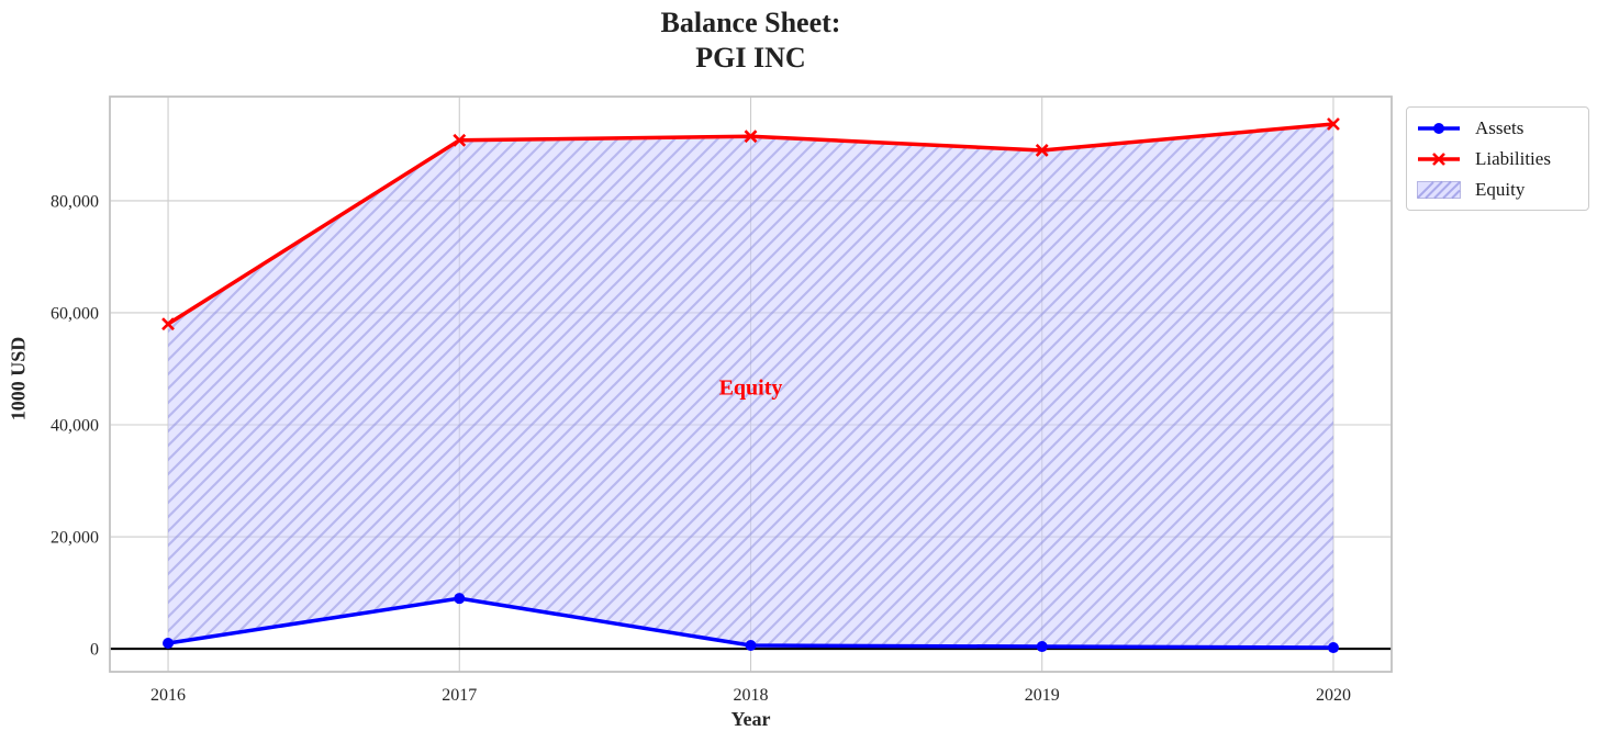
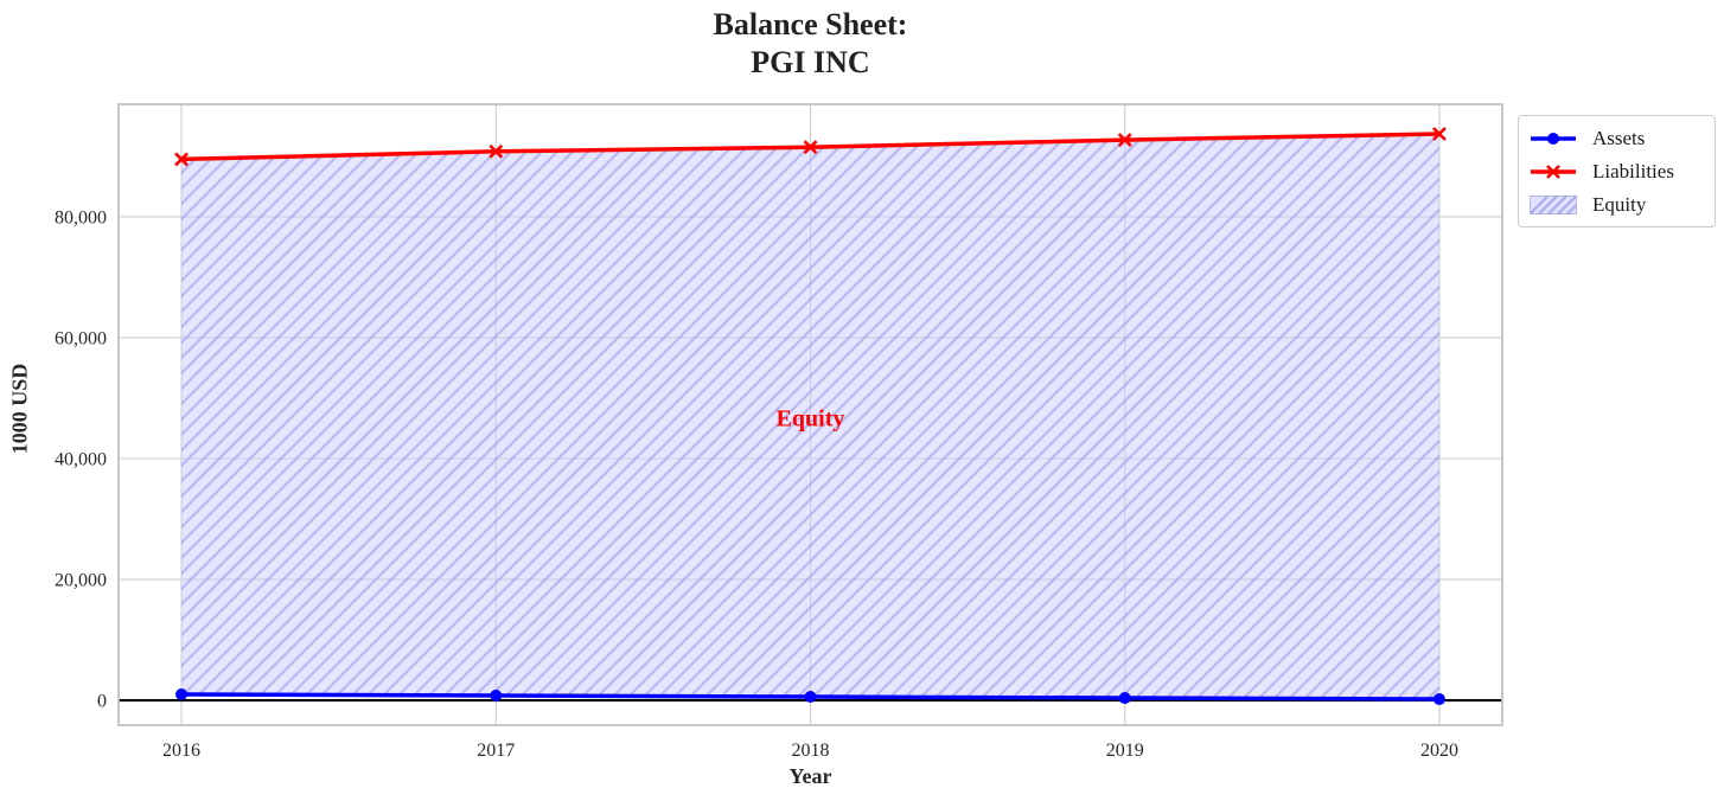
Liabilities/2016: 58000 -> 90000
Assets/2017: 9000 -> 1000
Liabilities/2019: 89000 -> 93000
